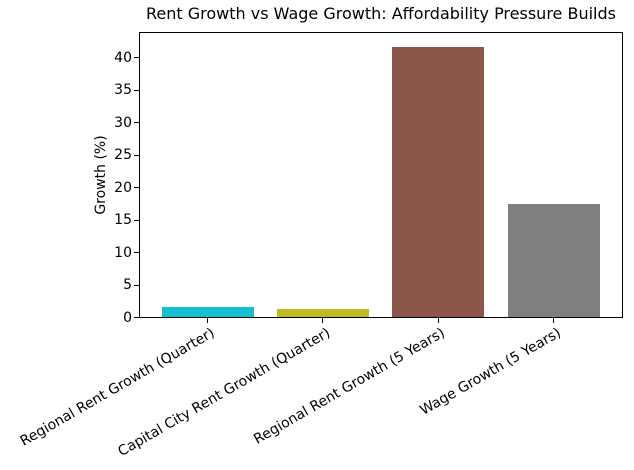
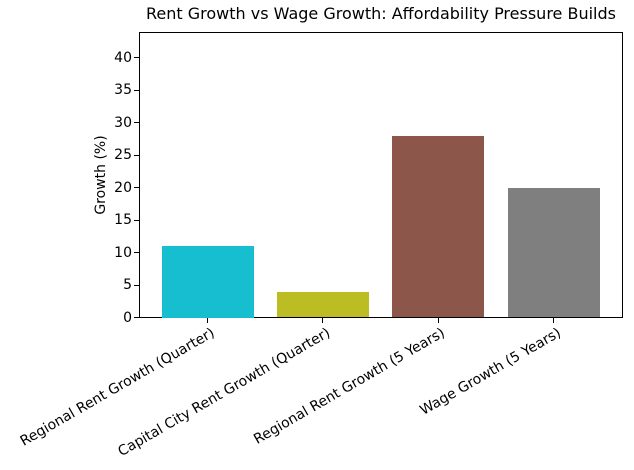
Regional Rent Growth (Quarter): 2 -> 11
Capital City Rent Growth (Quarter): 1 -> 4
Regional Rent Growth (5 Years): 42 -> 28
Wage Growth (5 Years): 18 -> 20
